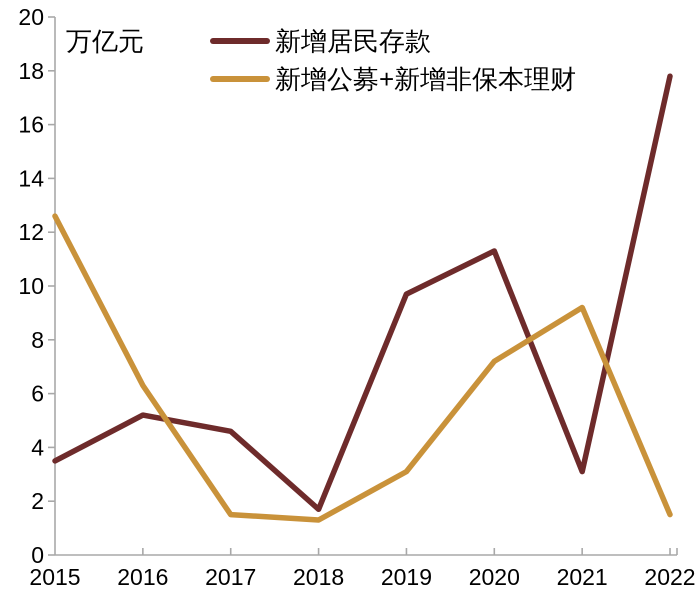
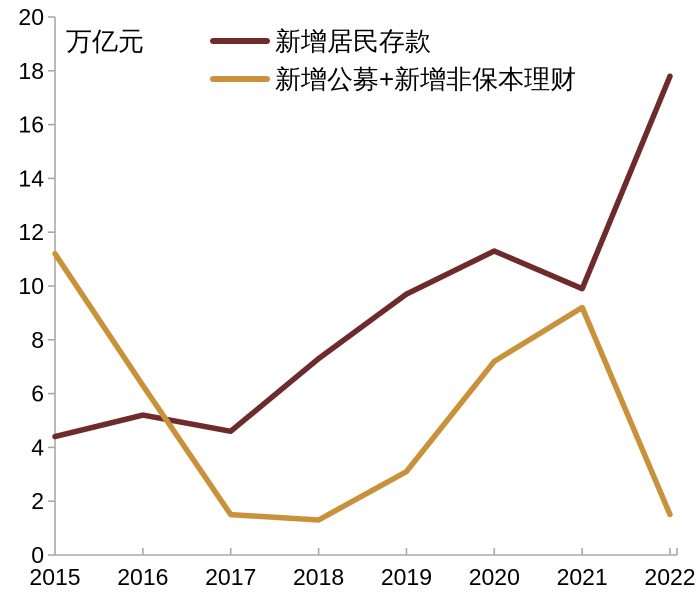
新增居民存款/2015: 3.5 -> 4.4
新增公募+新增非保本理财/2015: 12.6 -> 11.2
新增居民存款/2018: 1.7 -> 7.3
新增居民存款/2021: 3.1 -> 9.9
